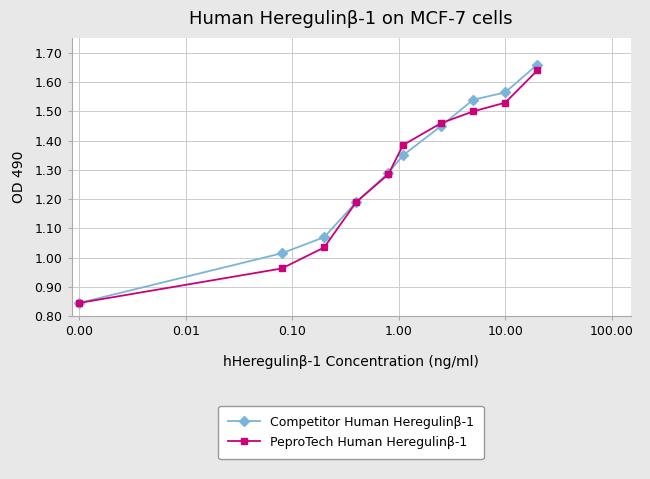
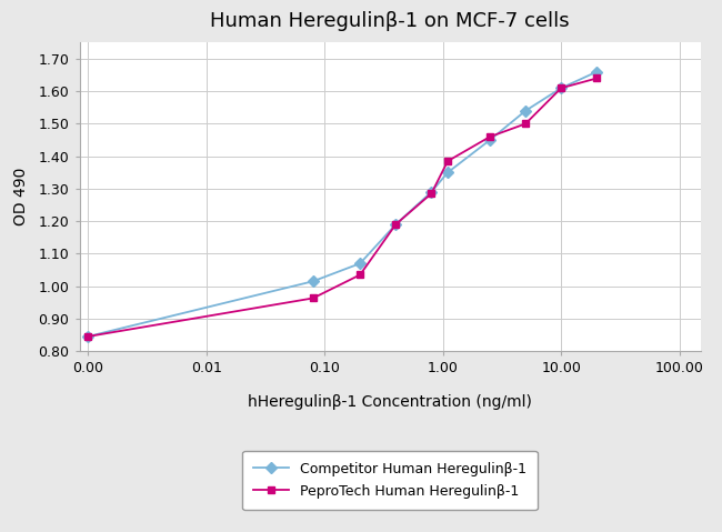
Competitor Human Heregulinβ-1/10.00: 1.565 -> 1.610
PeproTech Human Heregulinβ-1/10.00: 1.530 -> 1.610
